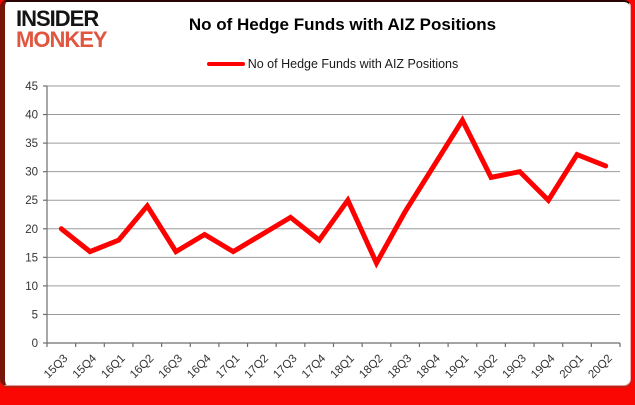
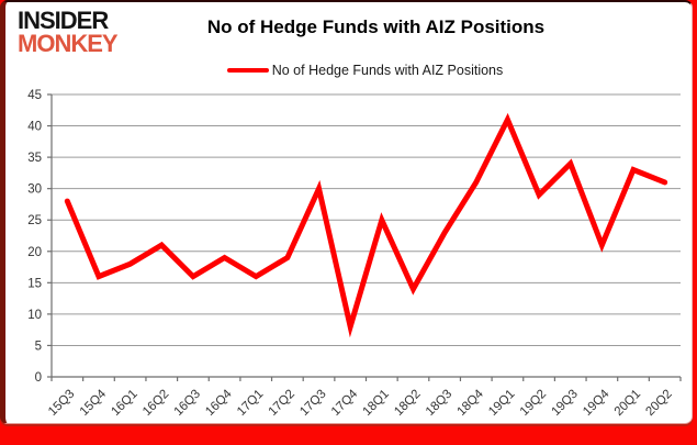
15Q3: 20 -> 28
16Q2: 24 -> 21
17Q3: 22 -> 30
17Q4: 18 -> 8
19Q1: 39 -> 41
19Q3: 30 -> 34
19Q4: 25 -> 21
